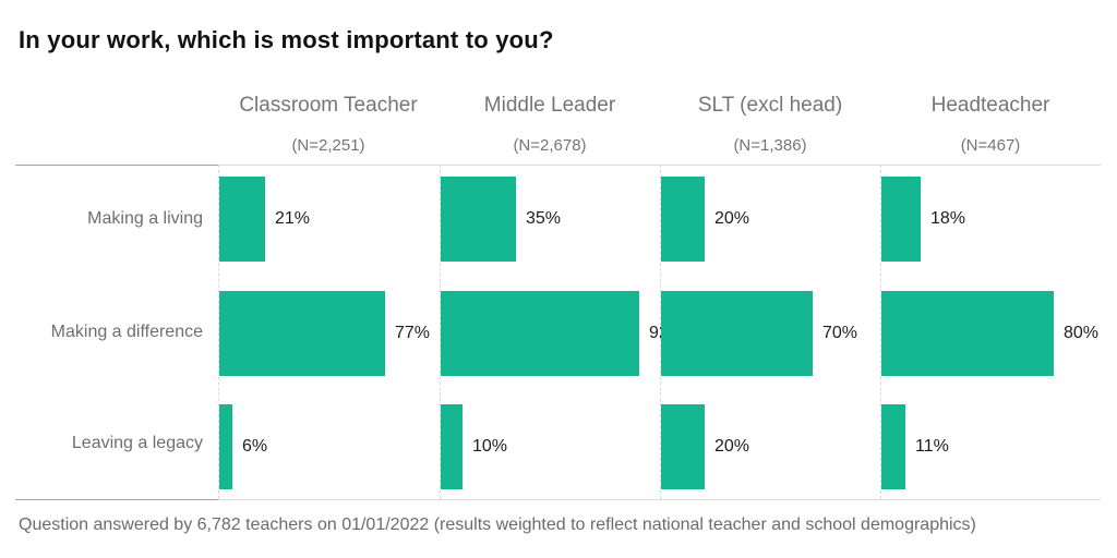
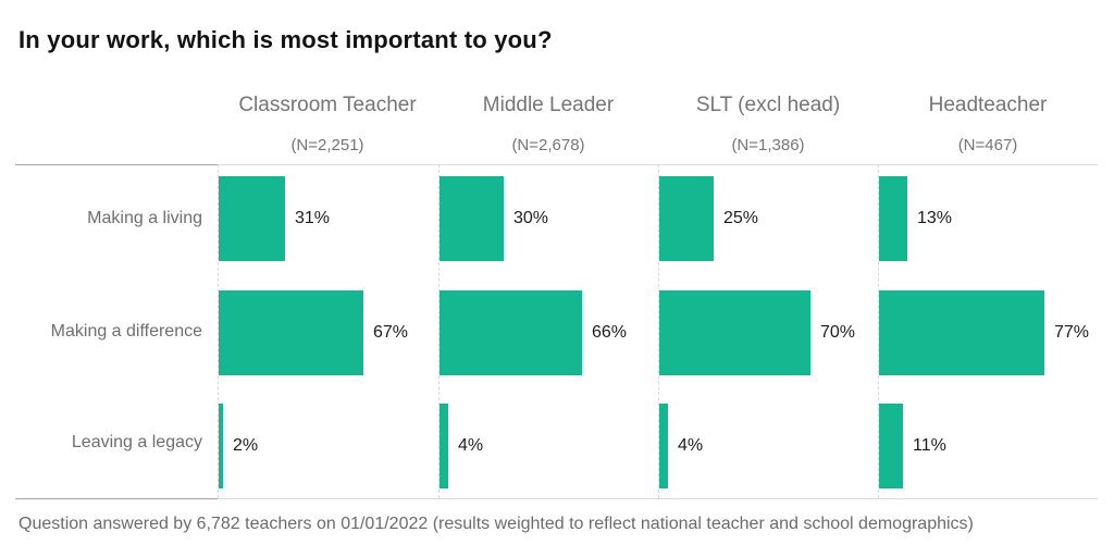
Classroom Teacher/Making a living: 21% -> 31%
Middle Leader/Making a living: 35% -> 30%
SLT (excl head)/Making a living: 20% -> 25%
Headteacher/Making a living: 18% -> 13%
Classroom Teacher/Making a difference: 77% -> 67%
Middle Leader/Making a difference: 92% -> 66%
Headteacher/Making a difference: 80% -> 77%
Classroom Teacher/Leaving a legacy: 6% -> 2%
Middle Leader/Leaving a legacy: 10% -> 4%
SLT (excl head)/Leaving a legacy: 20% -> 4%
